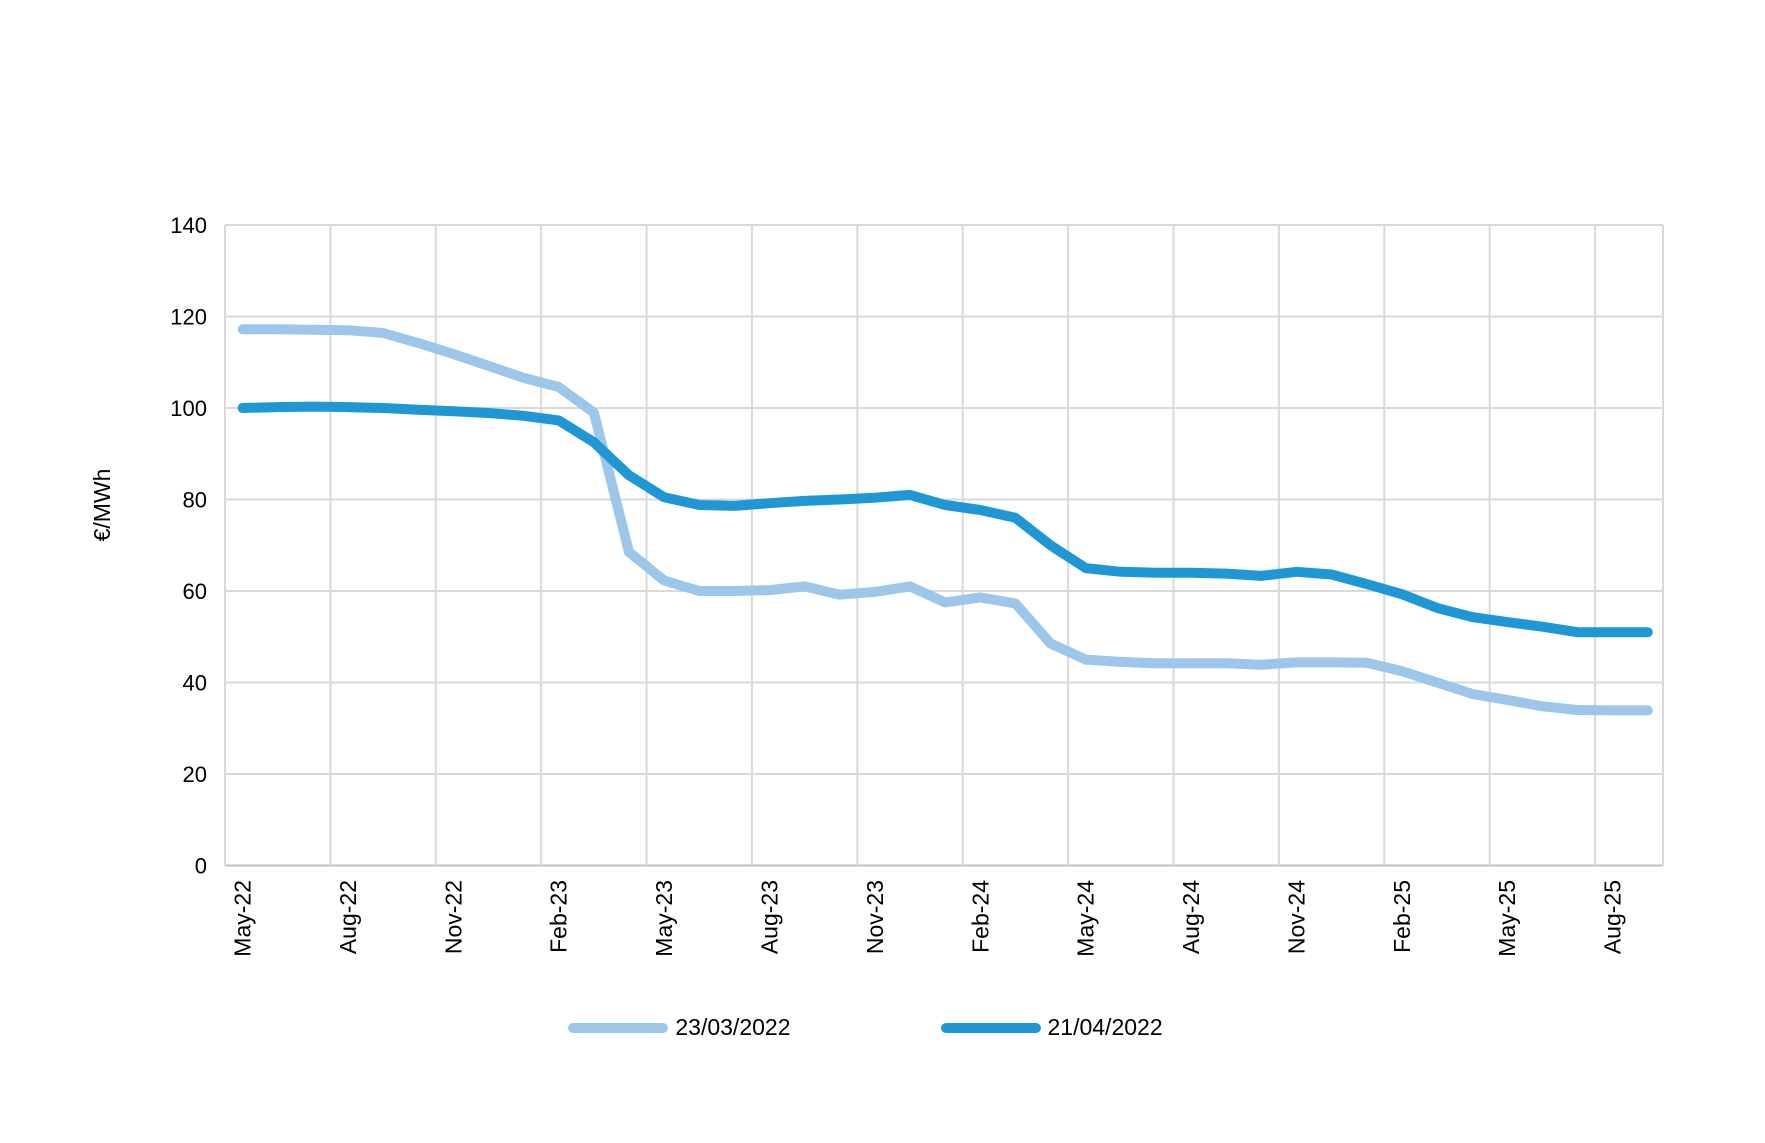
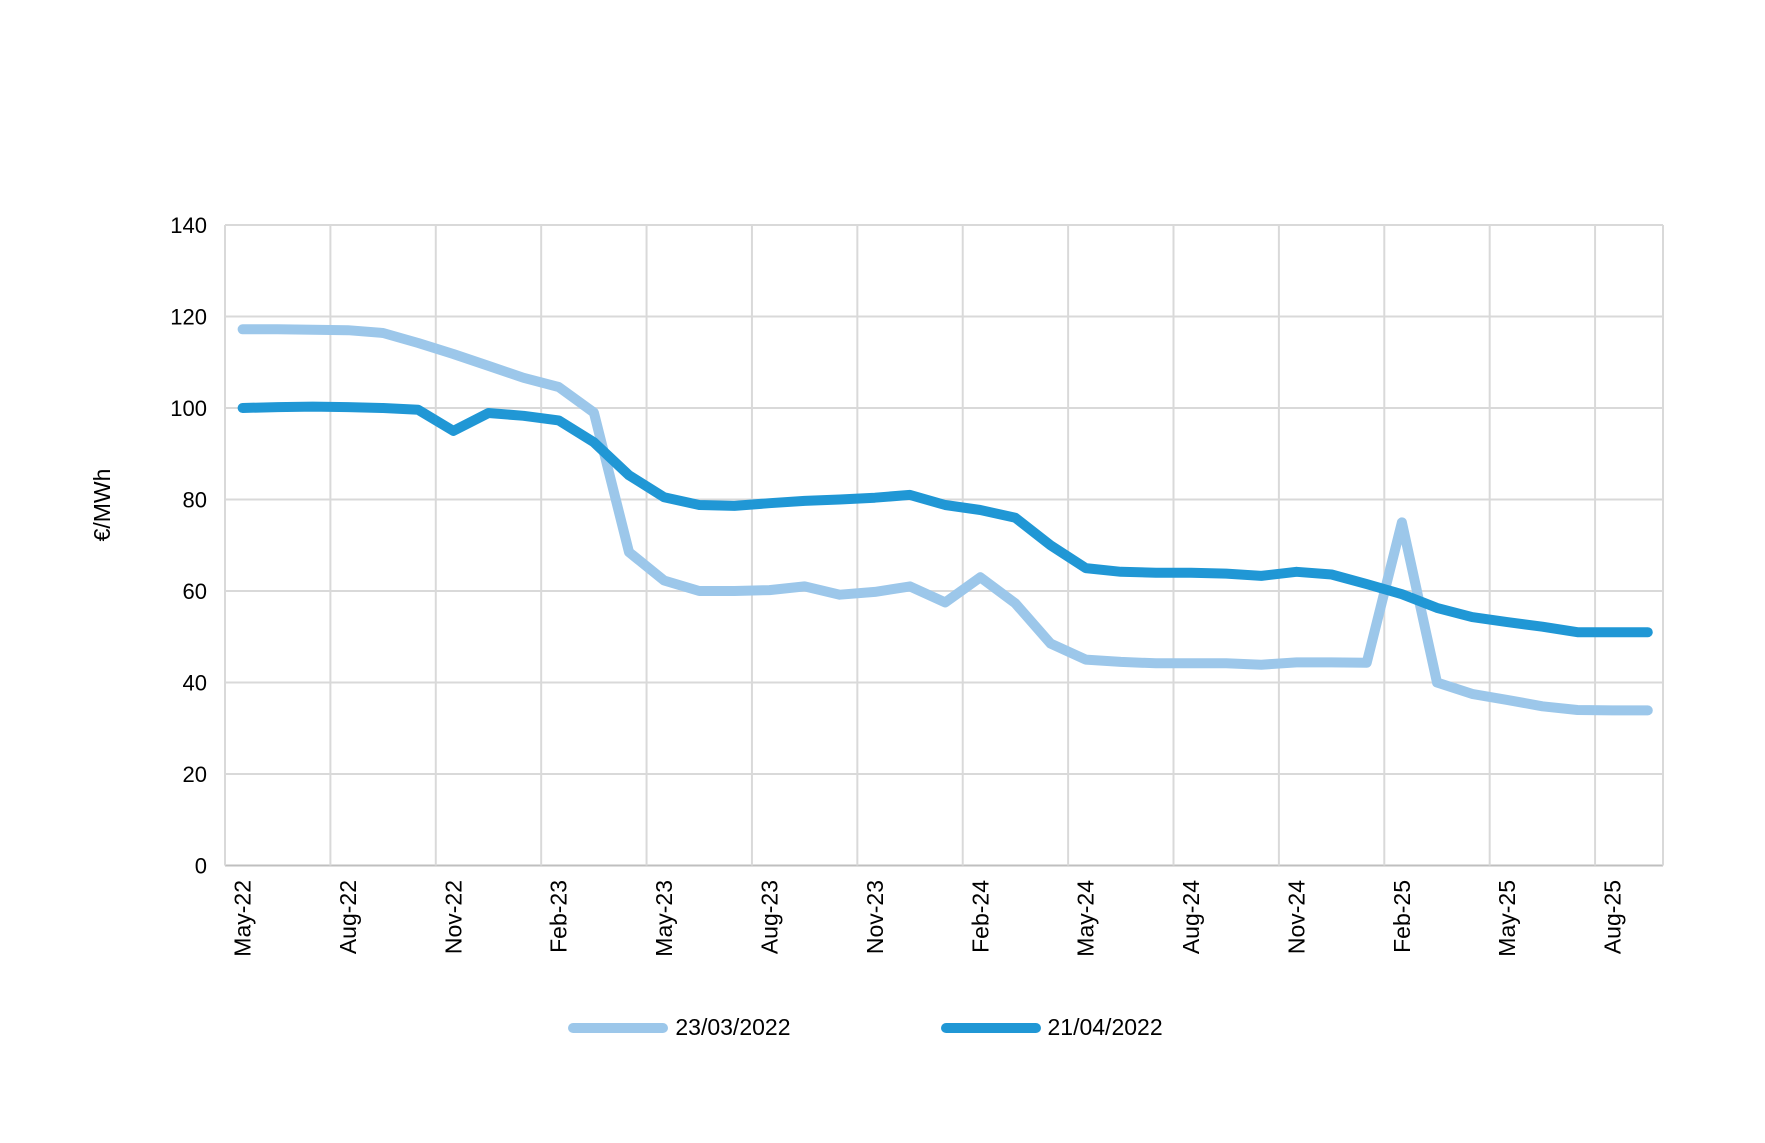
21/04/2022/Nov-22: 99 -> 95
23/03/2022/Feb-24: 59 -> 63
23/03/2022/Feb-25: 42 -> 75
